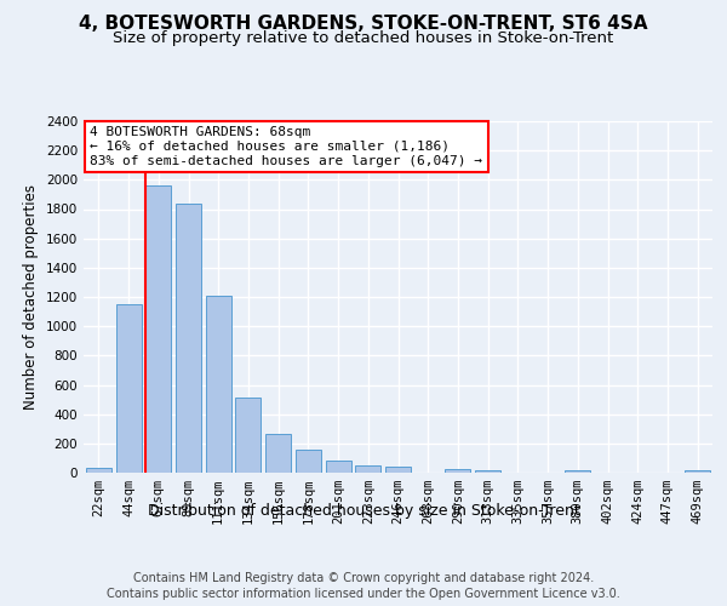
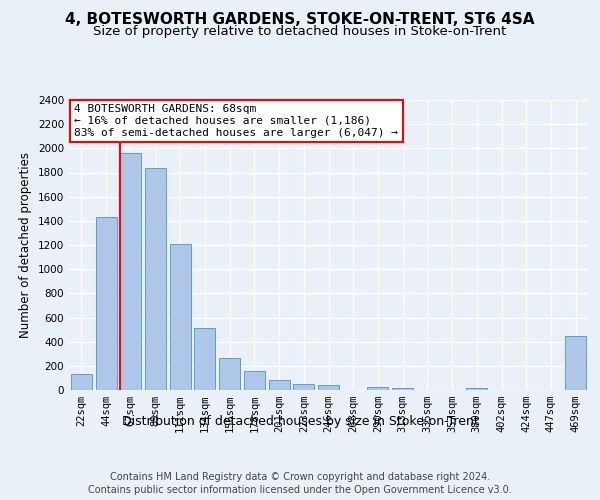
22sqm: 30 -> 130
44sqm: 1150 -> 1430
469sqm: 20 -> 450
